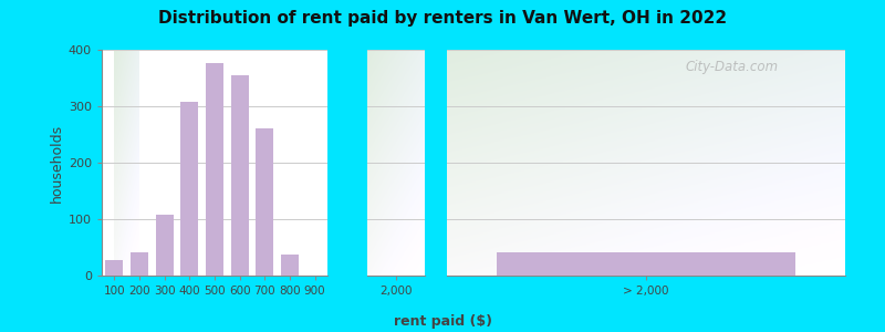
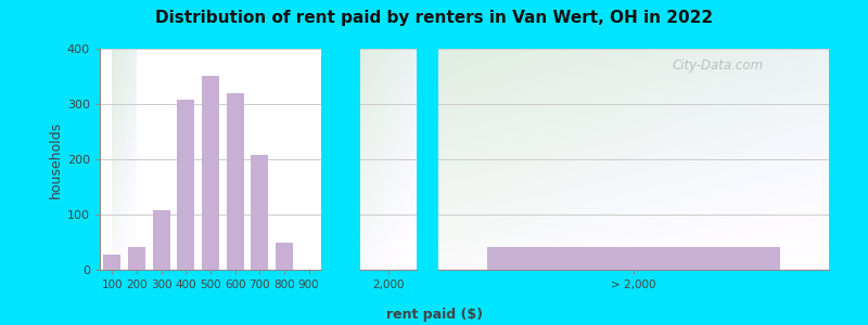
500: 376 -> 350
600: 354 -> 320
700: 260 -> 207
800: 38 -> 50
